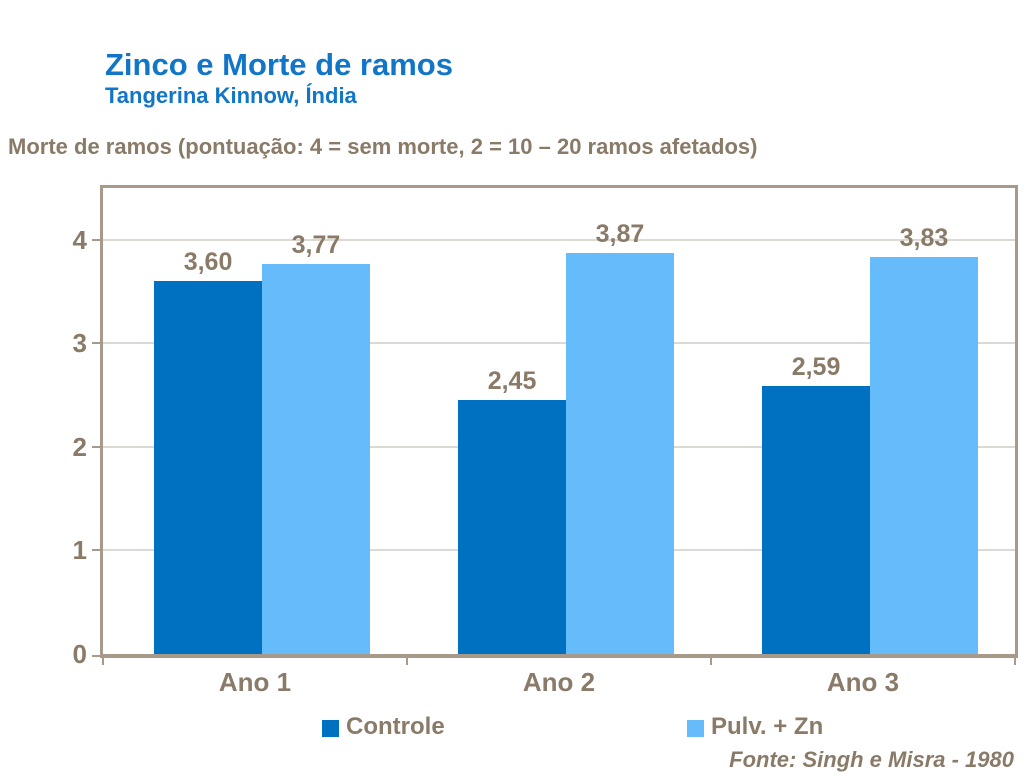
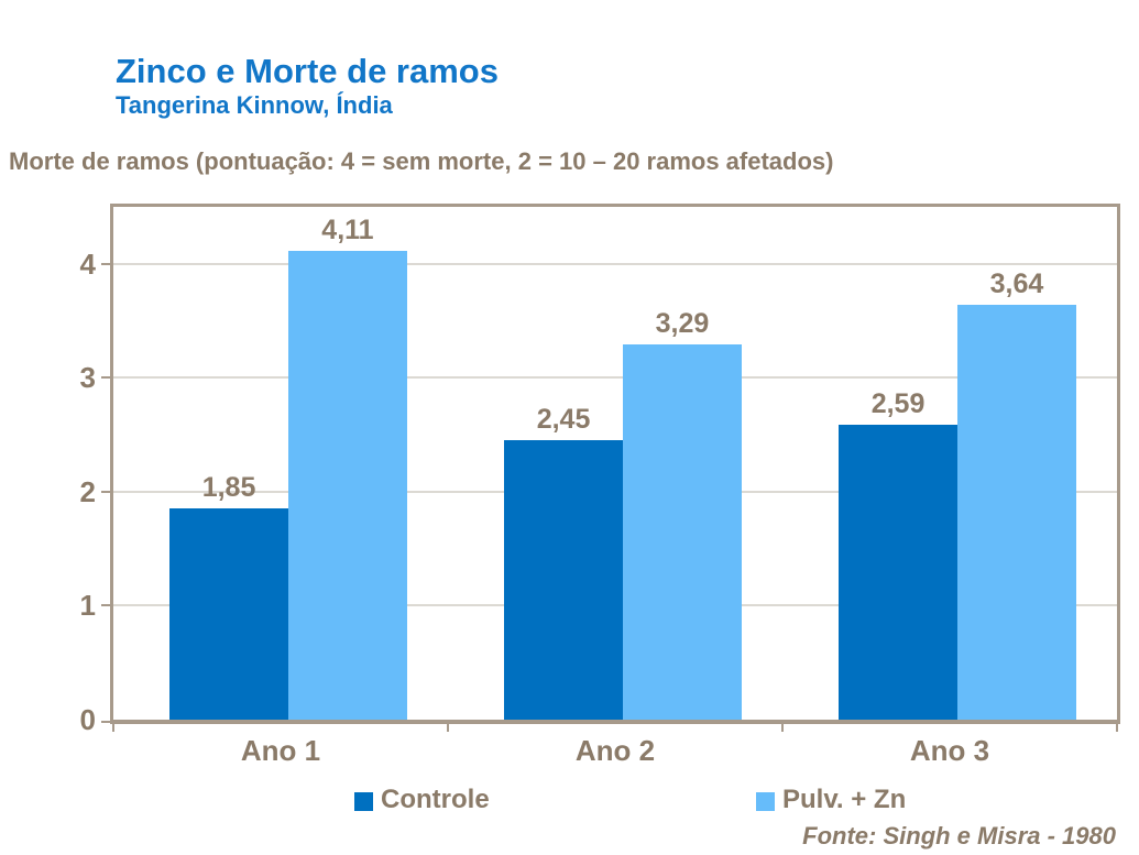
Controle/Ano 1: 3,60 -> 1,85
Pulv. + Zn/Ano 1: 3,77 -> 4,11
Pulv. + Zn/Ano 2: 3,87 -> 3,29
Pulv. + Zn/Ano 3: 3,83 -> 3,64
